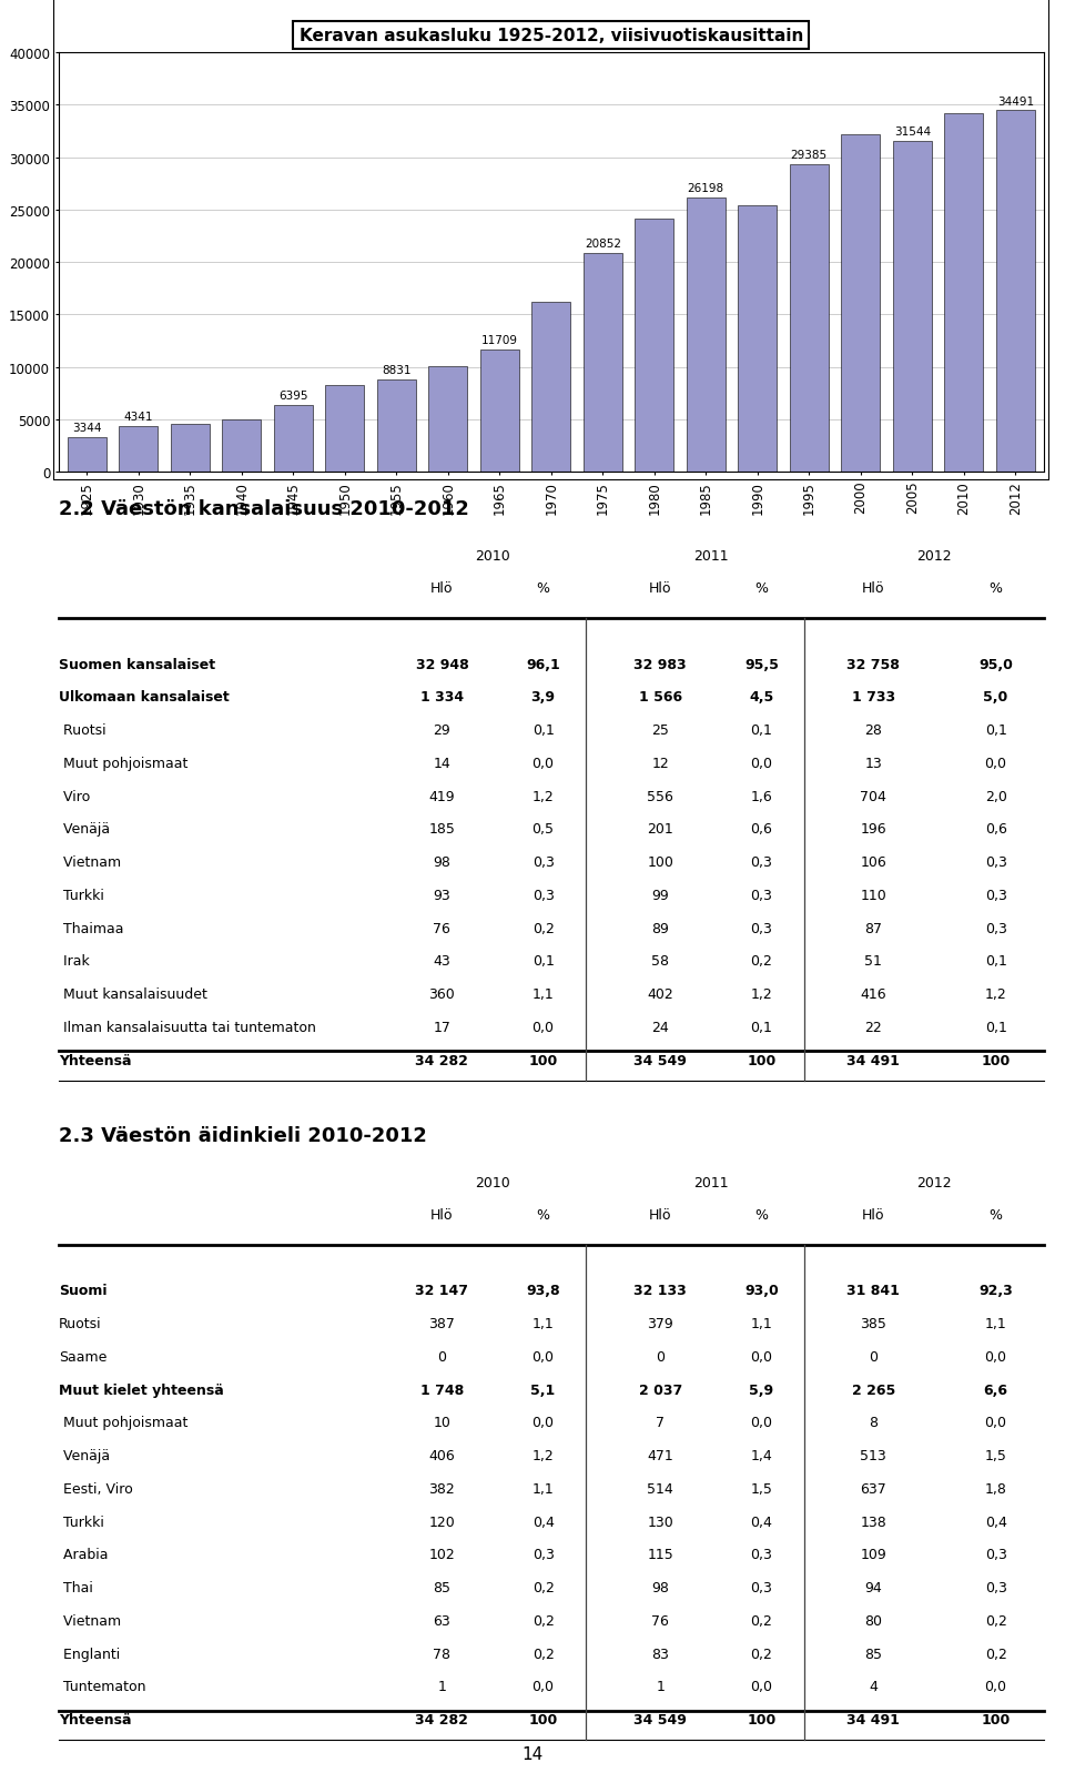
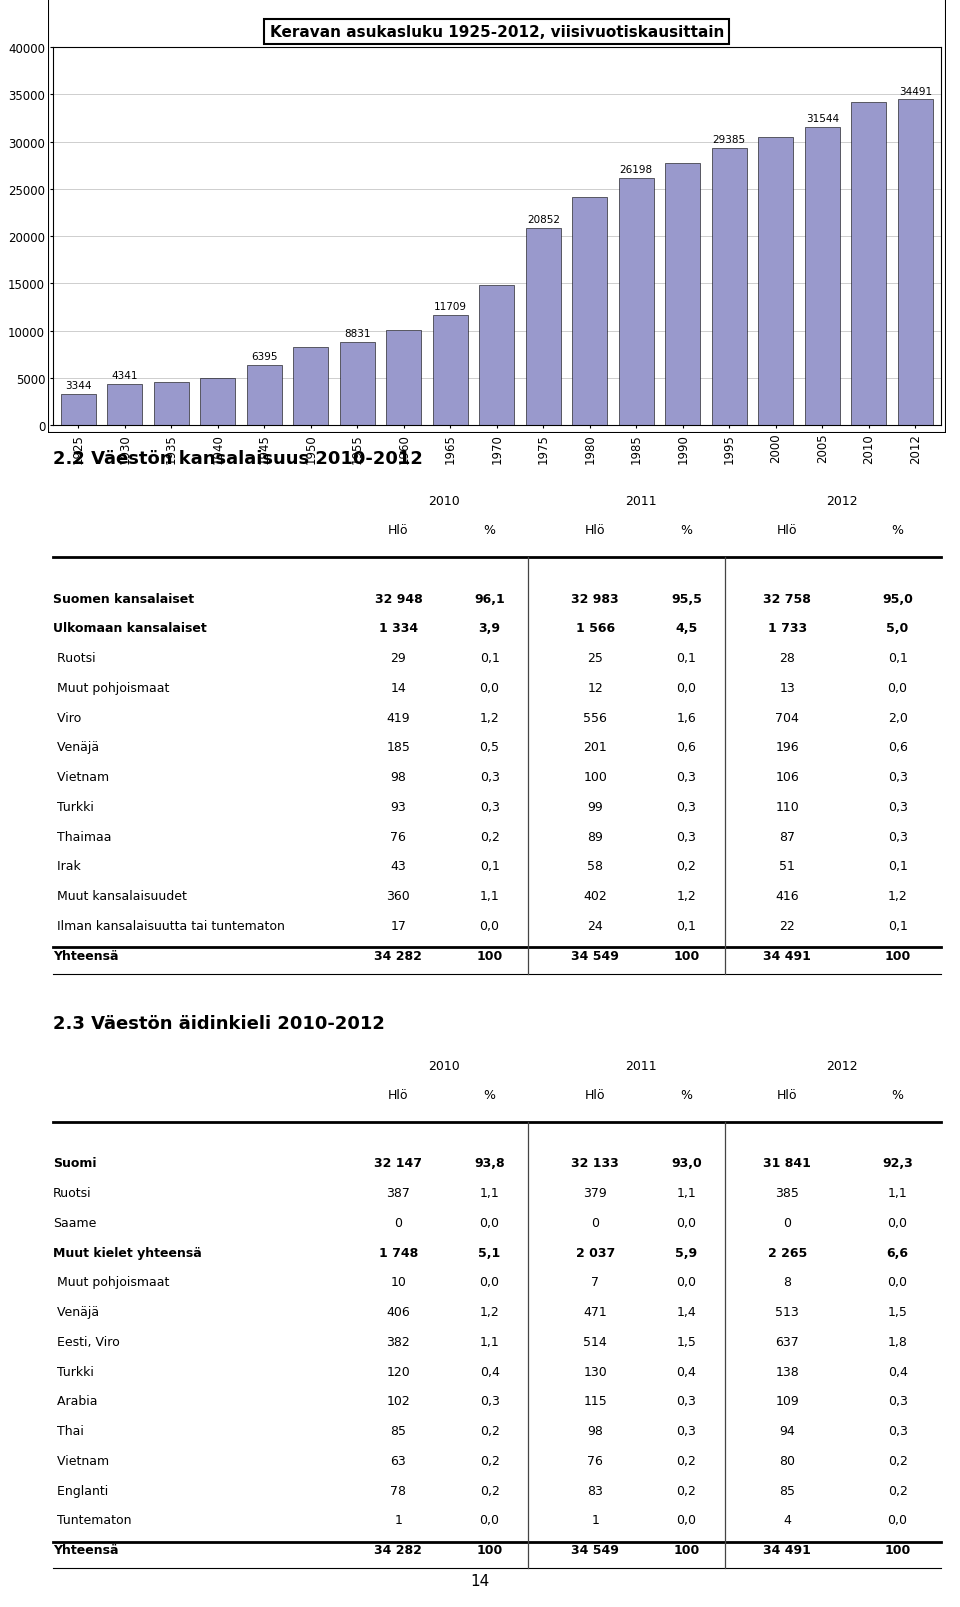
1970: 16200 -> 14800
1990: 25400 -> 27700
2000: 32200 -> 30500
